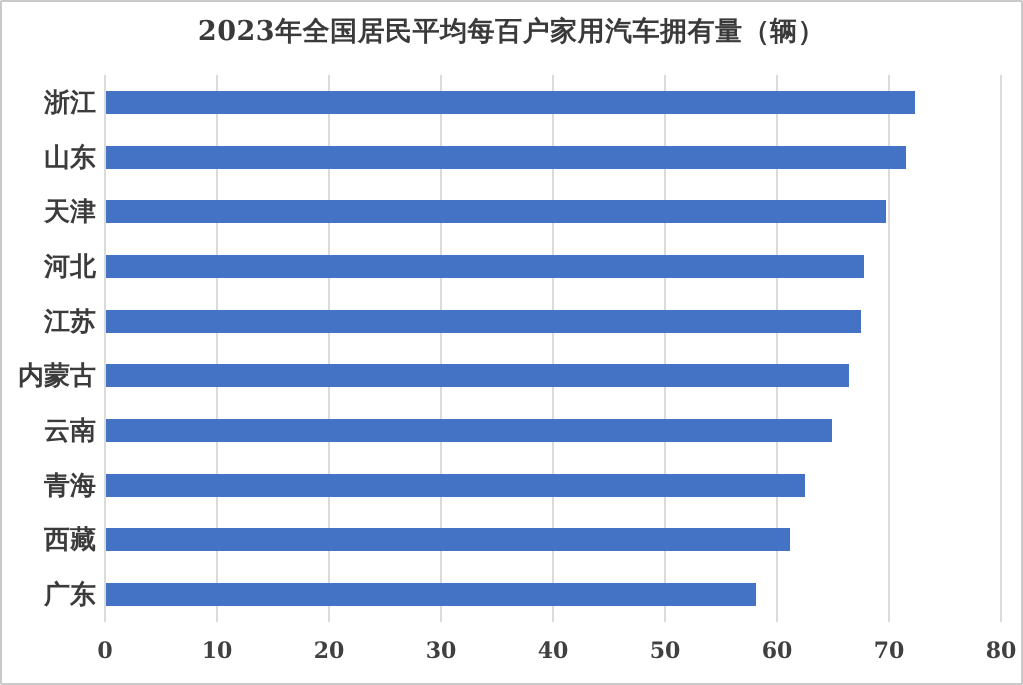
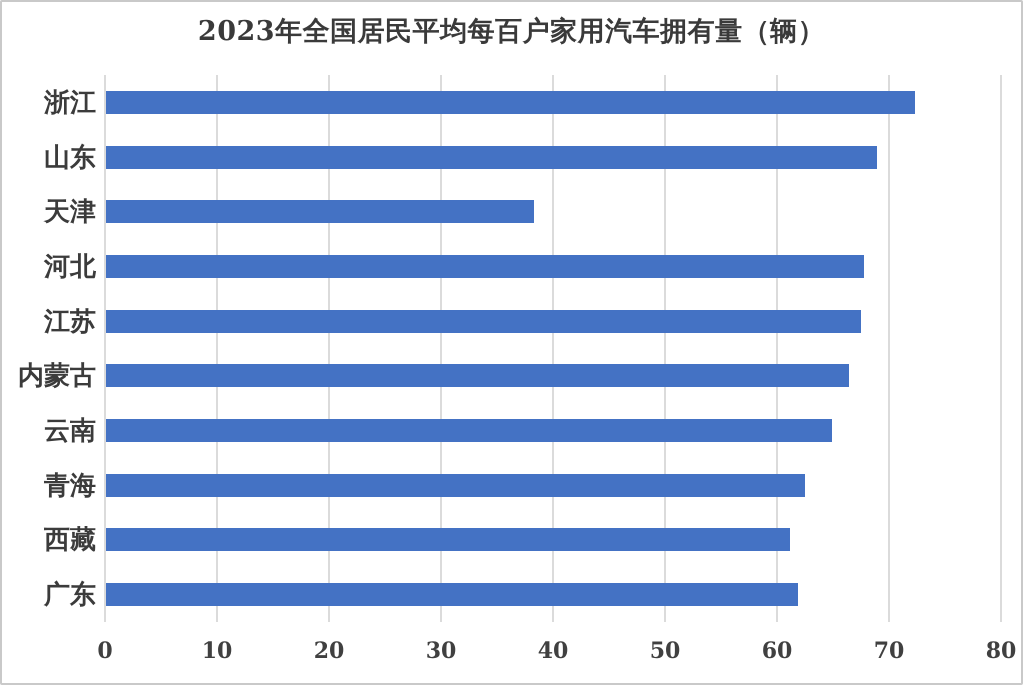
山东: 71.4 -> 68.8
天津: 69.6 -> 38.2
广东: 58.0 -> 61.8
